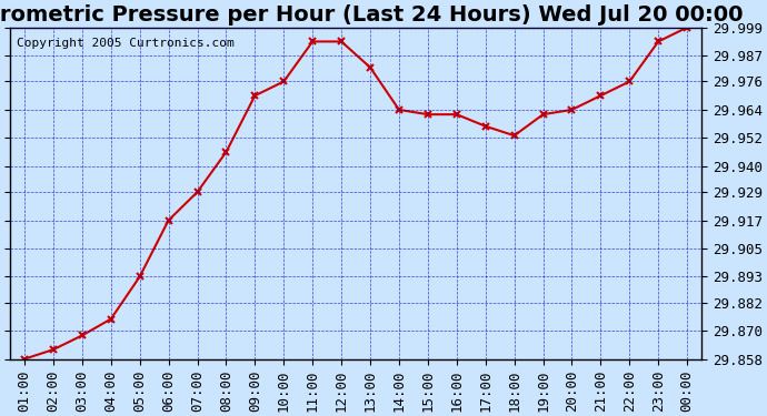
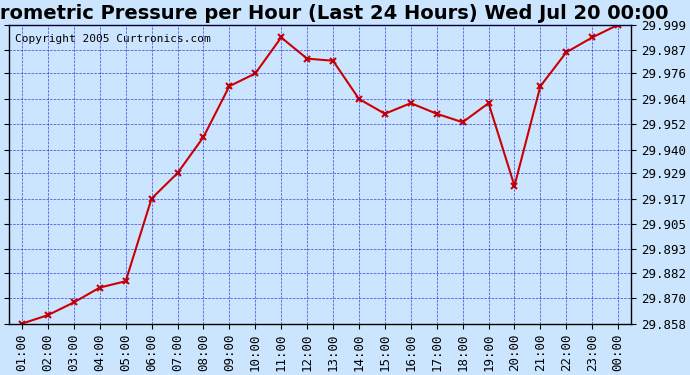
05:00: 29.893 -> 29.878
12:00: 29.993 -> 29.983
15:00: 29.962 -> 29.957
20:00: 29.964 -> 29.923
22:00: 29.976 -> 29.986
